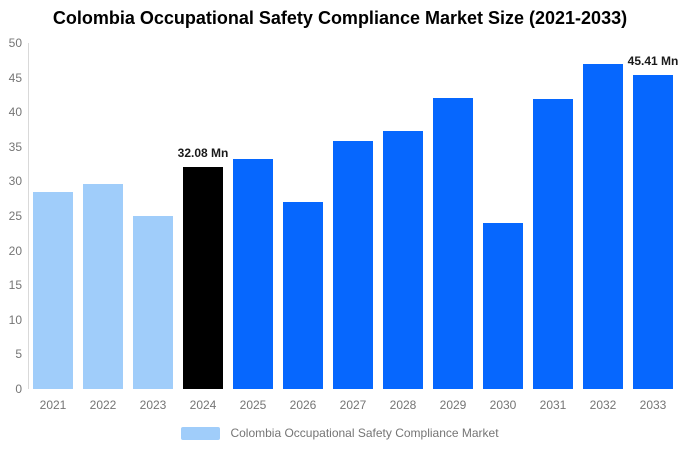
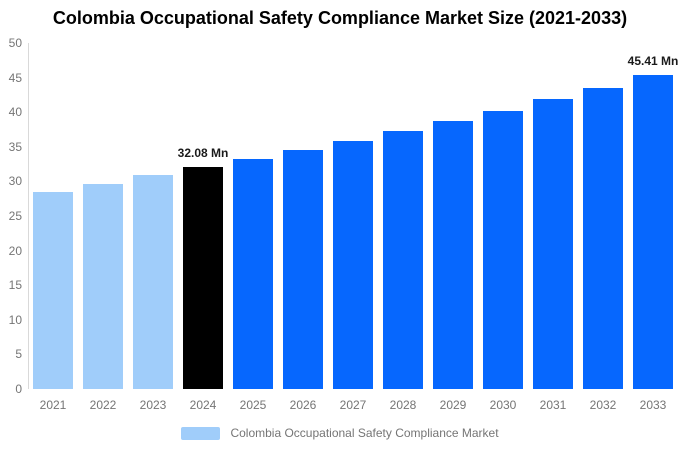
2023: 25 -> 31
2026: 27 -> 34
2029: 42 -> 39
2030: 24 -> 40
2032: 47 -> 44
